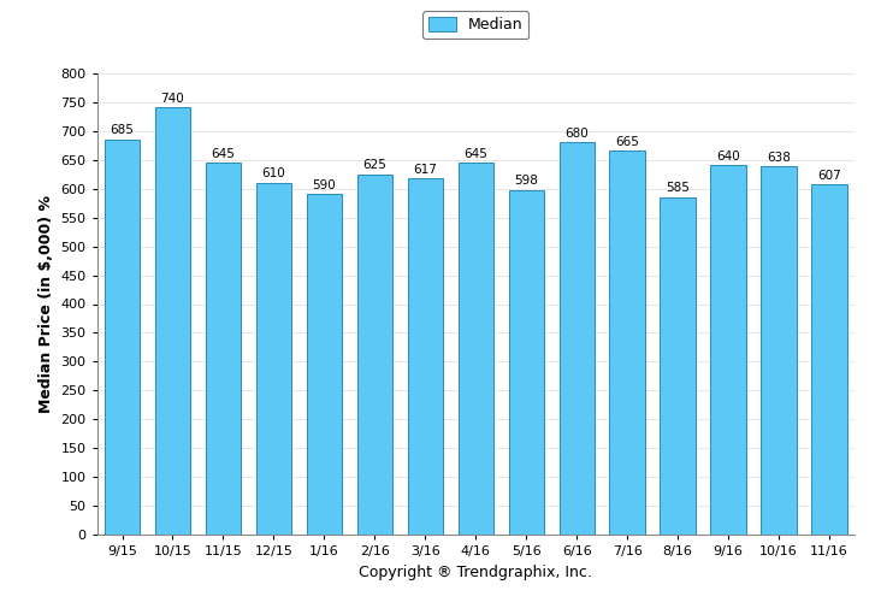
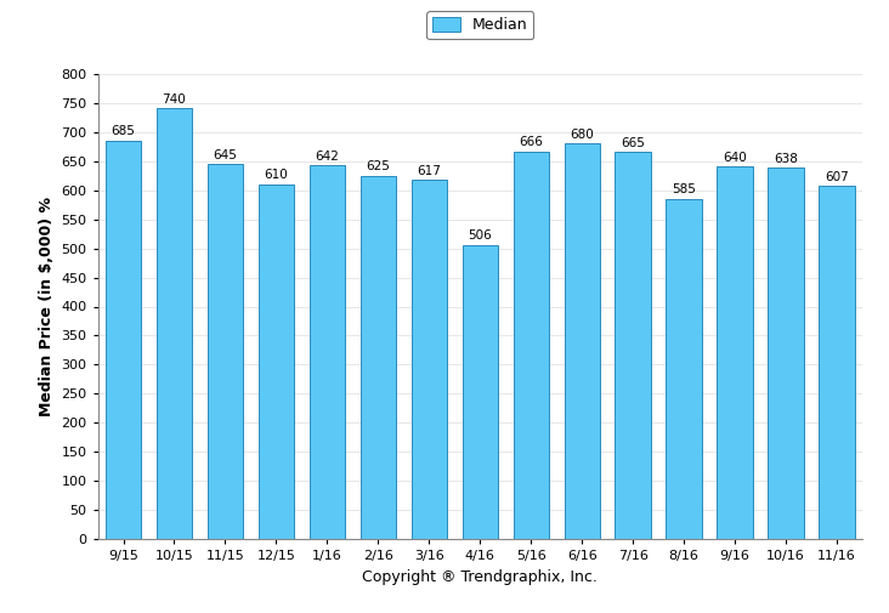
1/16: 590 -> 642
4/16: 645 -> 506
5/16: 598 -> 666
